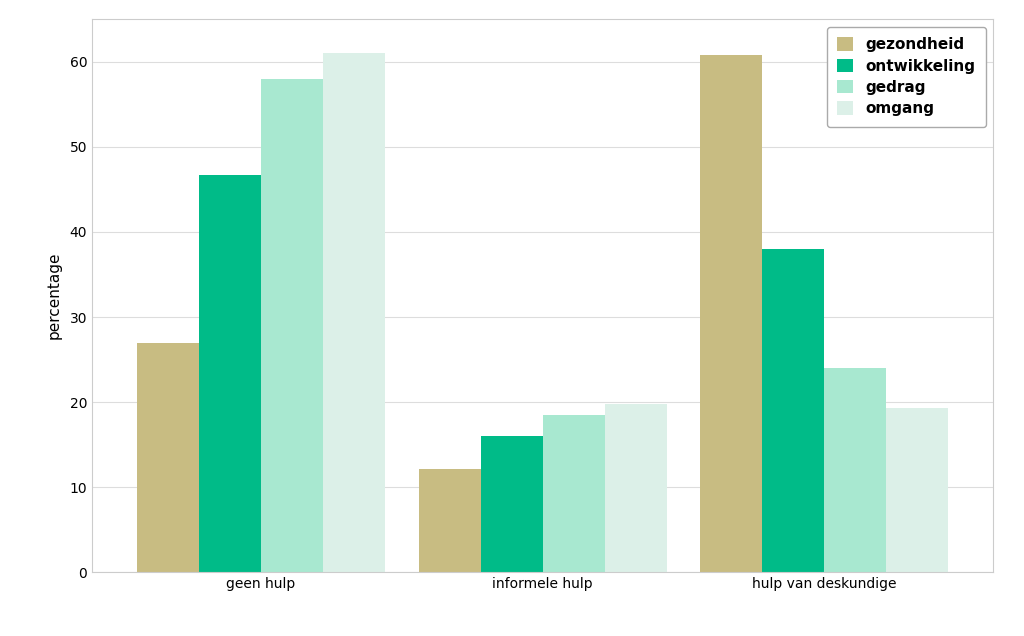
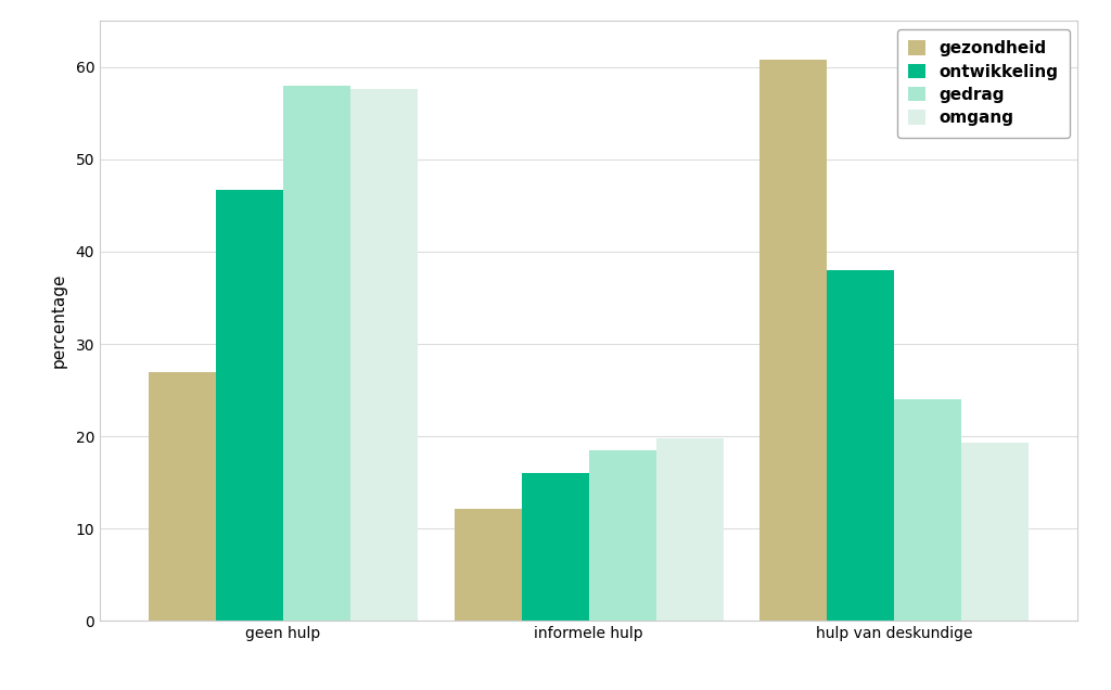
omgang/geen hulp: 61.0 -> 57.6
